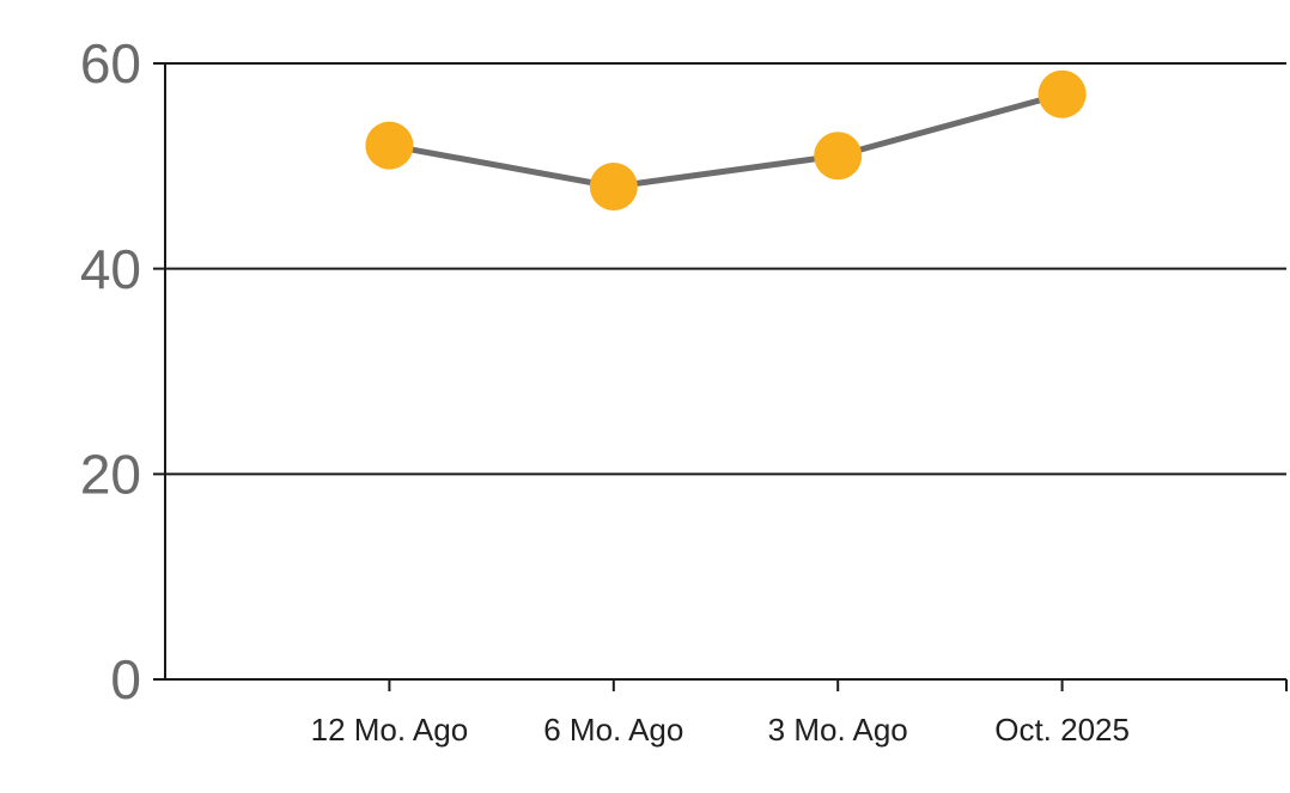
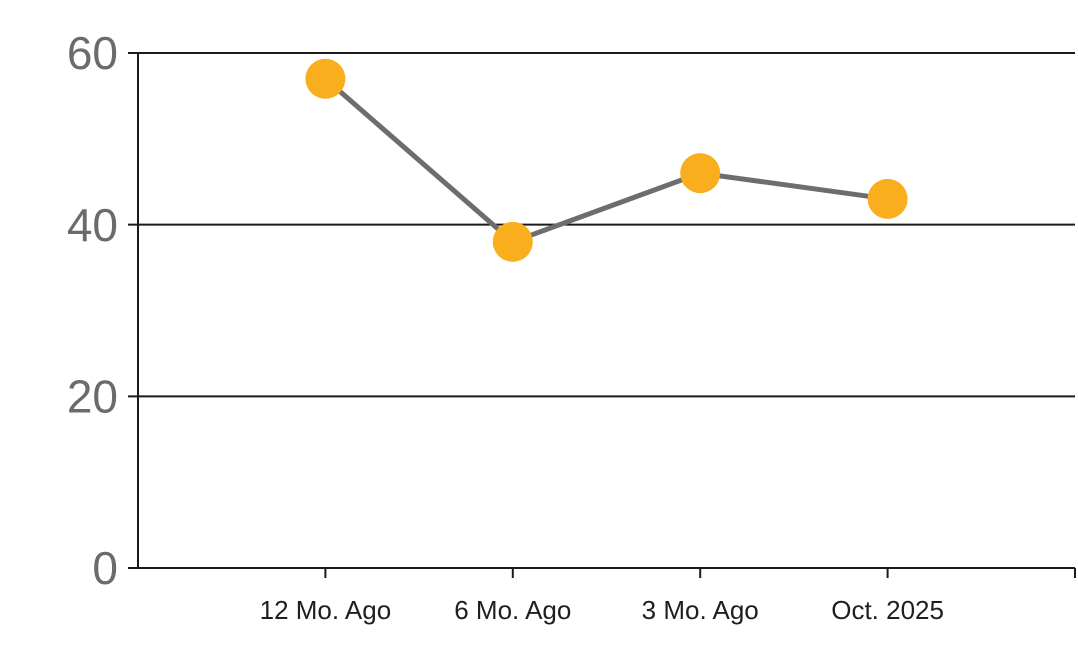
12 Mo. Ago: 52 -> 57
6 Mo. Ago: 48 -> 38
3 Mo. Ago: 51 -> 46
Oct. 2025: 57 -> 43
